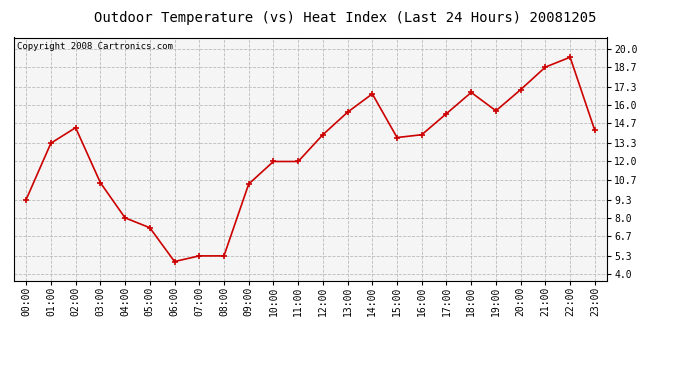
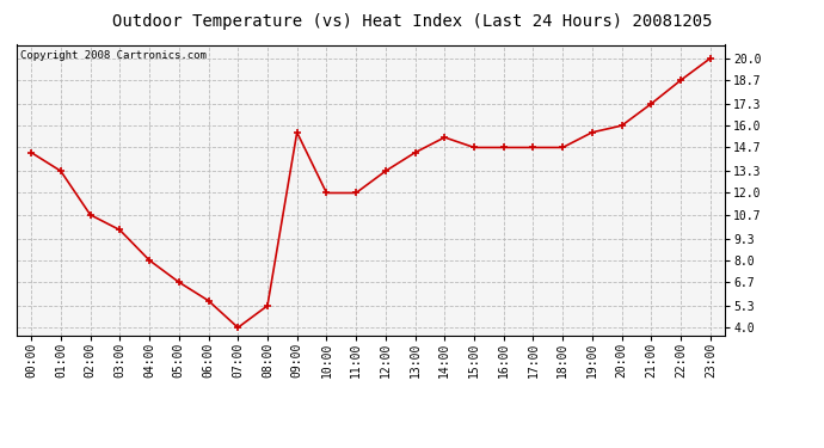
00:00: 9.3 -> 14.4
02:00: 14.4 -> 10.7
03:00: 10.5 -> 9.8
05:00: 7.3 -> 6.7
06:00: 4.9 -> 5.6
07:00: 5.3 -> 4.0
09:00: 10.4 -> 15.6
12:00: 13.9 -> 13.3
13:00: 15.5 -> 14.4
14:00: 16.8 -> 15.3
15:00: 13.7 -> 14.7
16:00: 13.9 -> 14.7
17:00: 15.4 -> 14.7
18:00: 16.9 -> 14.7
20:00: 17.1 -> 16.0
21:00: 18.7 -> 17.3
22:00: 19.4 -> 18.7
23:00: 14.2 -> 20.0
